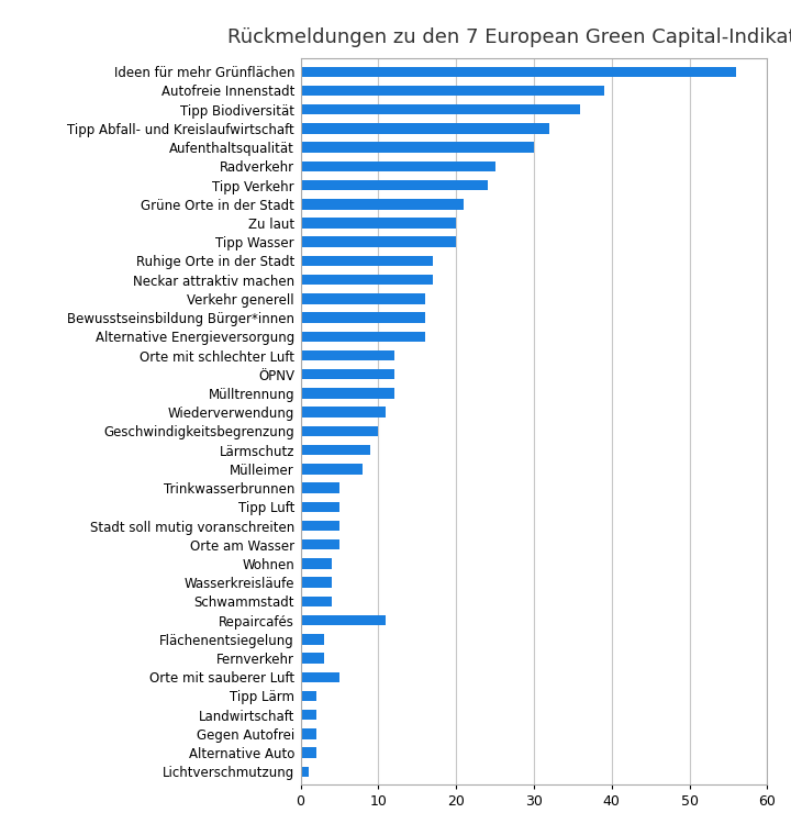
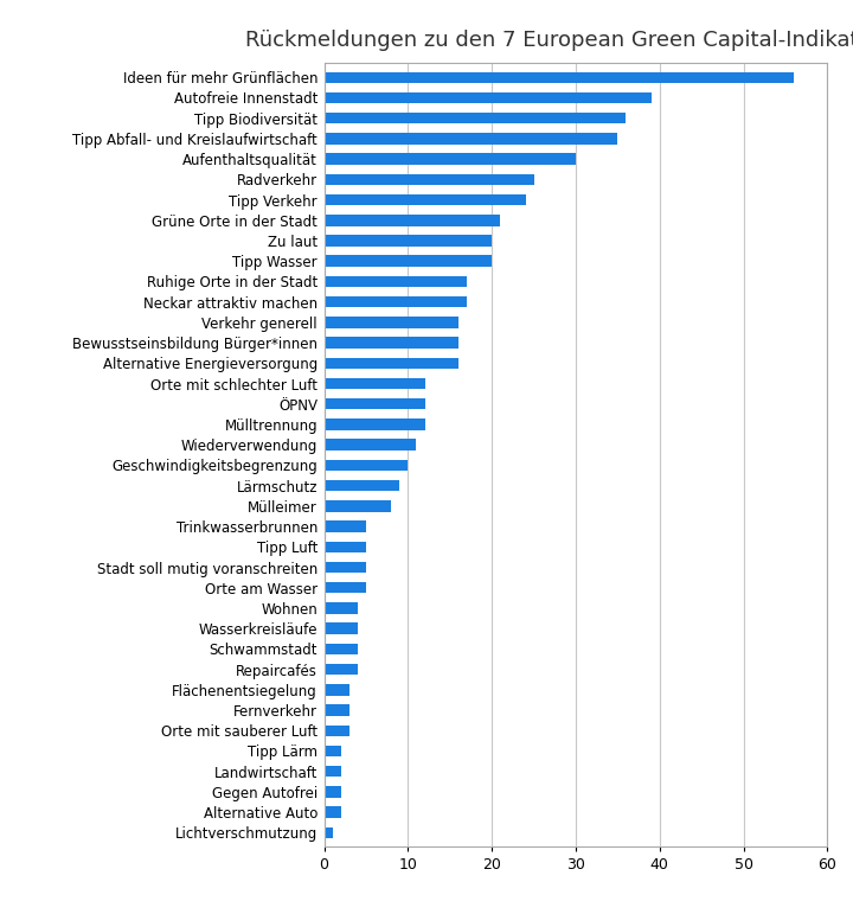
Tipp Abfall- und Kreislaufwirtschaft: 32 -> 35
Repaircafés: 11 -> 4
Orte mit sauberer Luft: 5 -> 3
